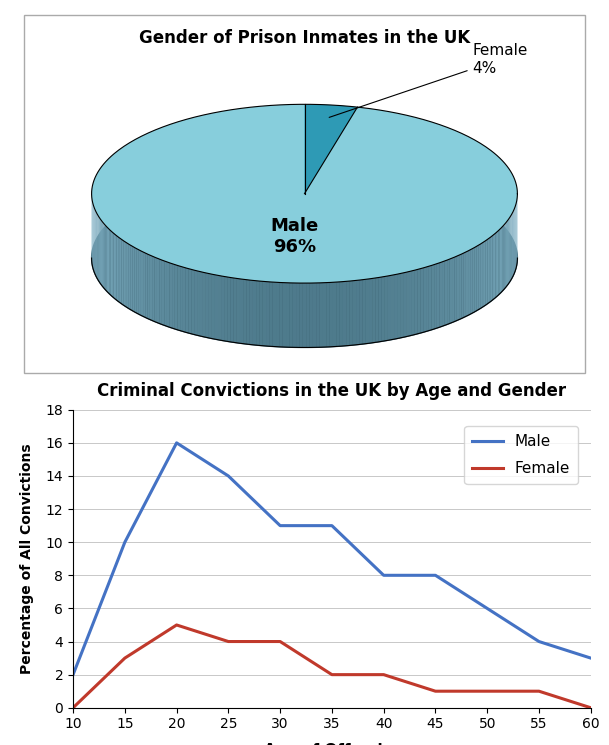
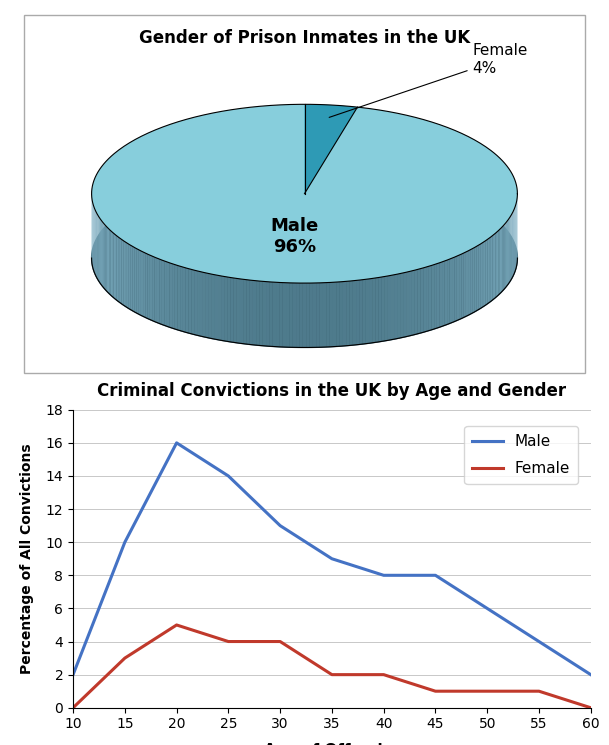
Criminal Convictions in the UK by Age and Gender/Male/35: 11 -> 9
Criminal Convictions in the UK by Age and Gender/Male/60: 3 -> 2
